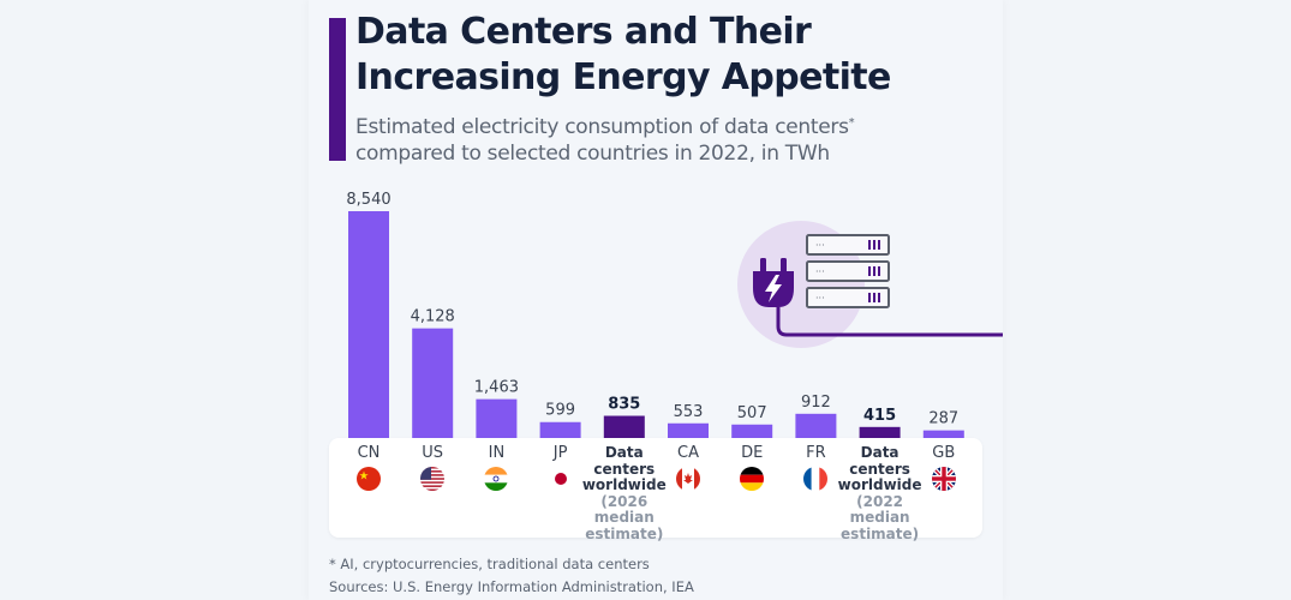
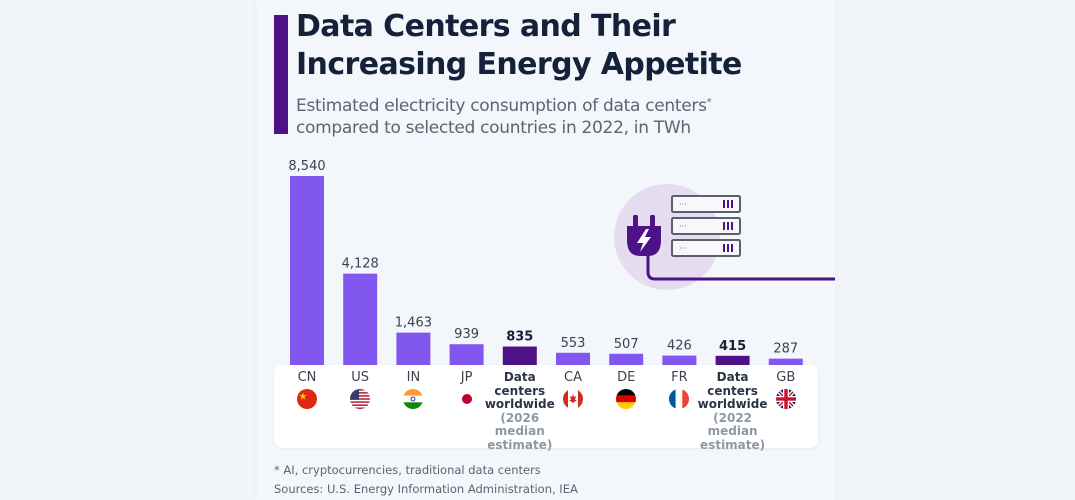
JP: 599 -> 939
FR: 912 -> 426
